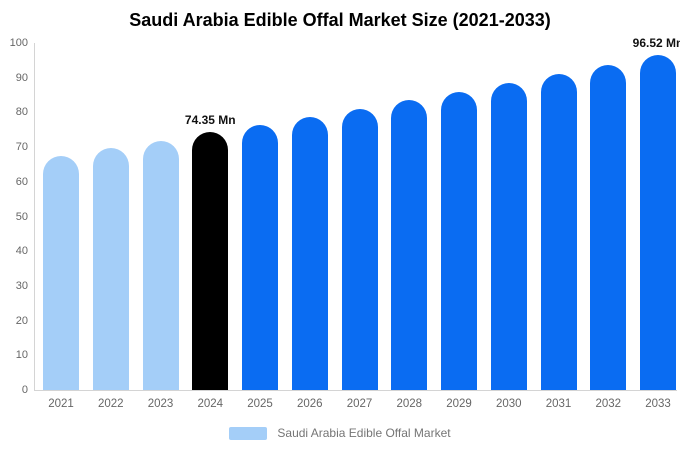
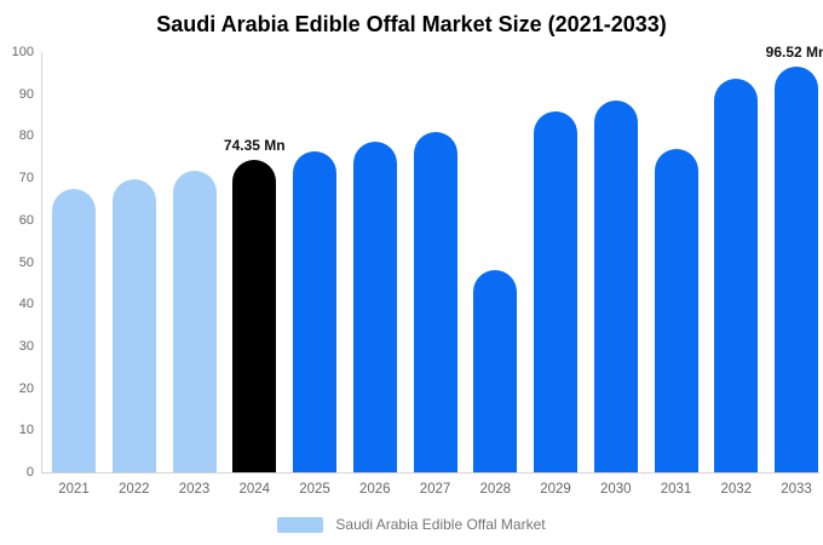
2028: 84 -> 48
2031: 91 -> 77
